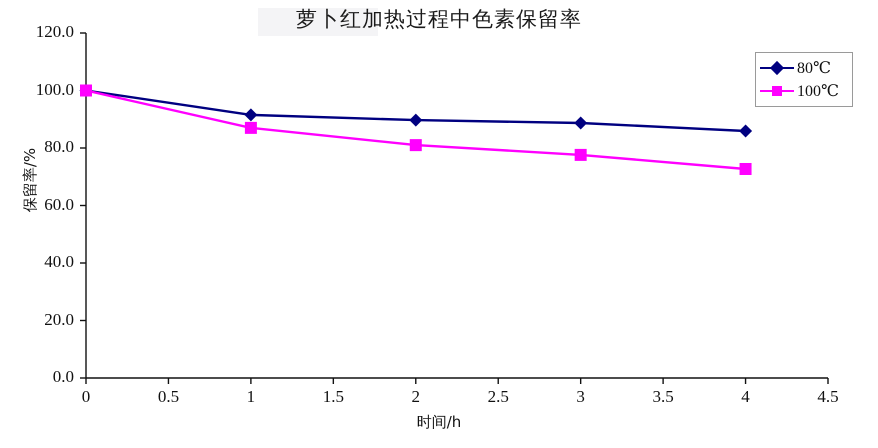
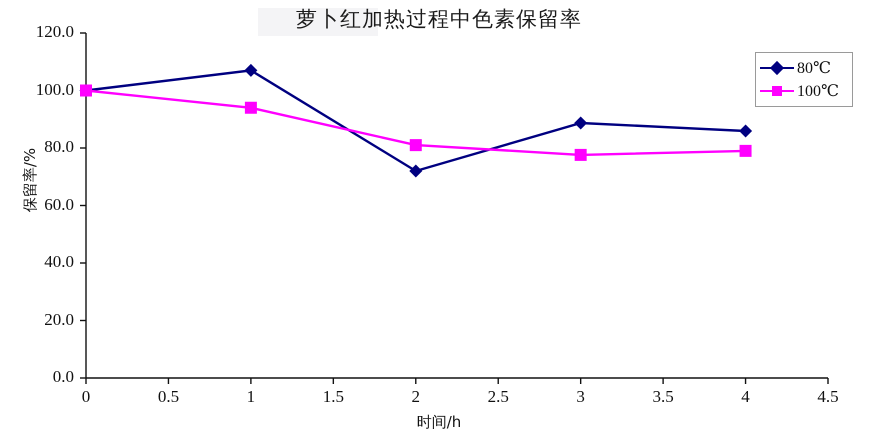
80℃/1: 92 -> 107
100℃/1: 87 -> 94
80℃/2: 90 -> 72
100℃/4: 73 -> 79
